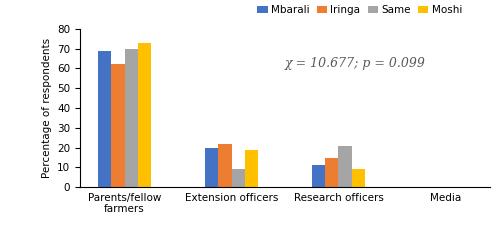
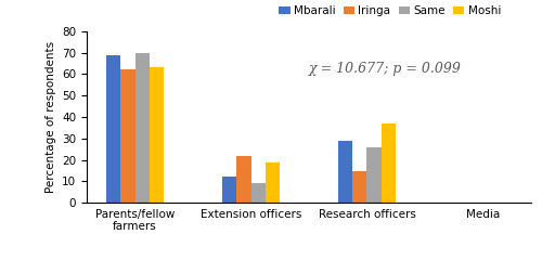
Moshi/Parents/fellow farmers: 73 -> 63
Mbarali/Extension officers: 20 -> 12
Mbarali/Research officers: 11 -> 29
Same/Research officers: 21 -> 26
Moshi/Research officers: 9 -> 37
